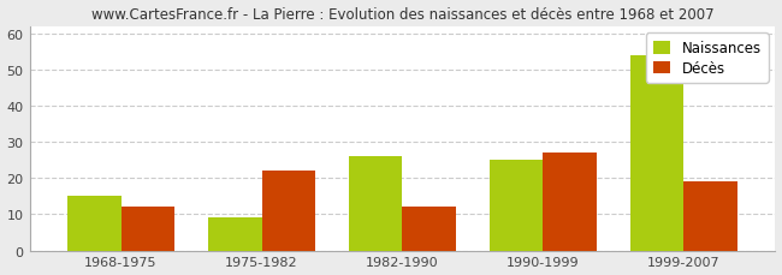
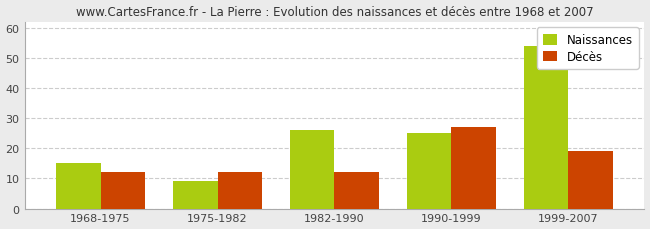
Décès/1975-1982: 22 -> 12
